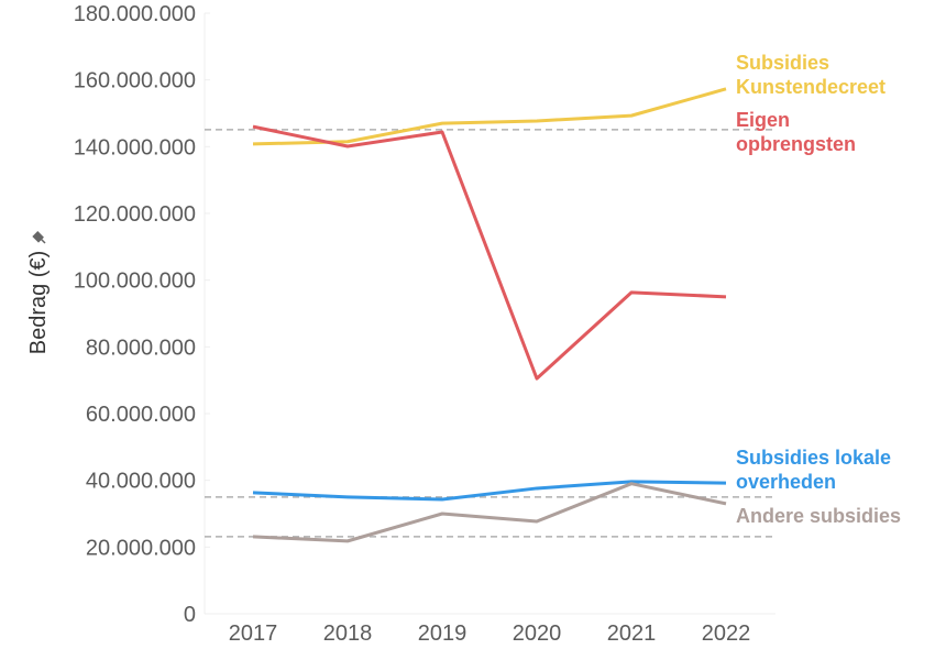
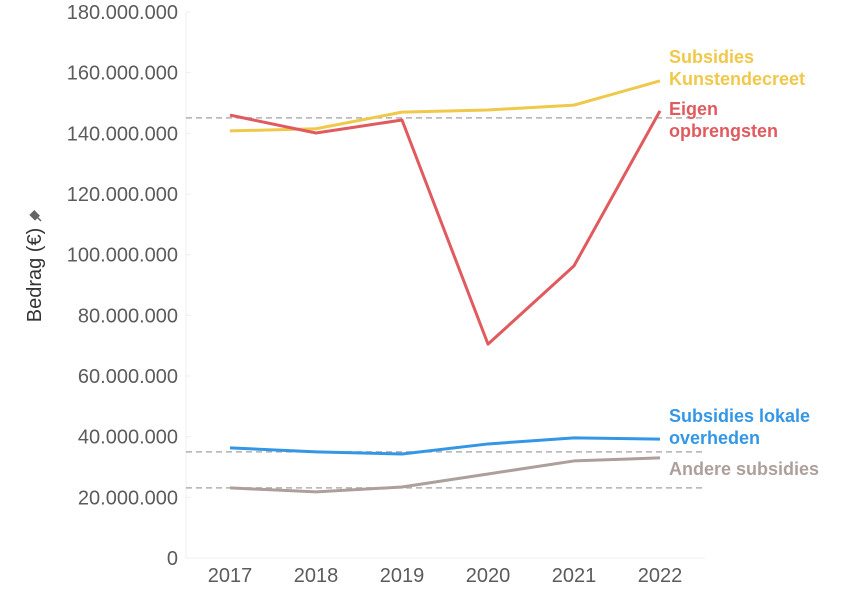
Andere subsidies/2019: 30000000 -> 23000000
Andere subsidies/2021: 39000000 -> 32000000
Eigen opbrengsten/2022: 95000000 -> 147000000
